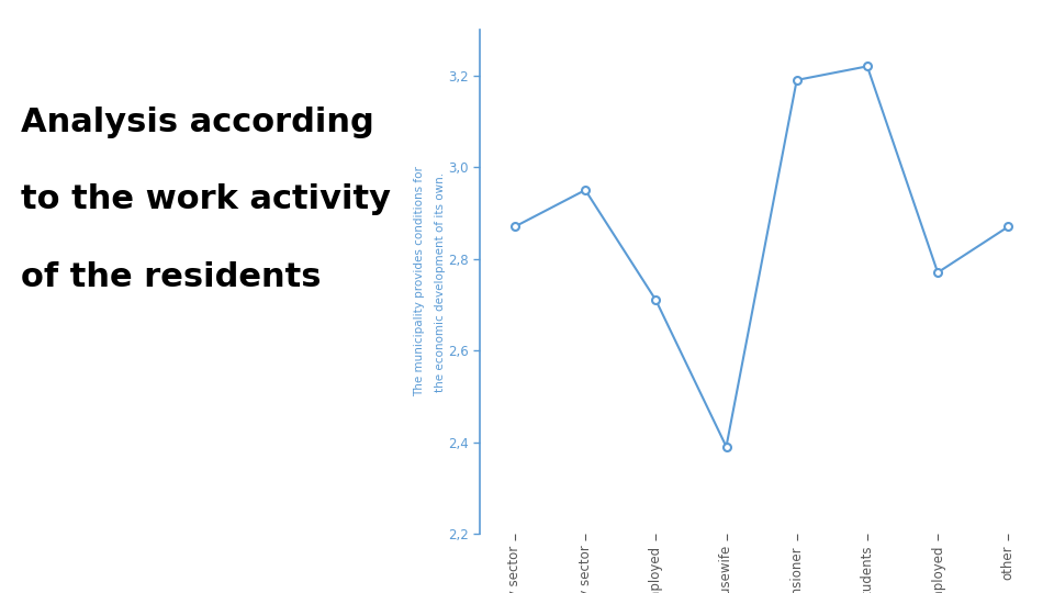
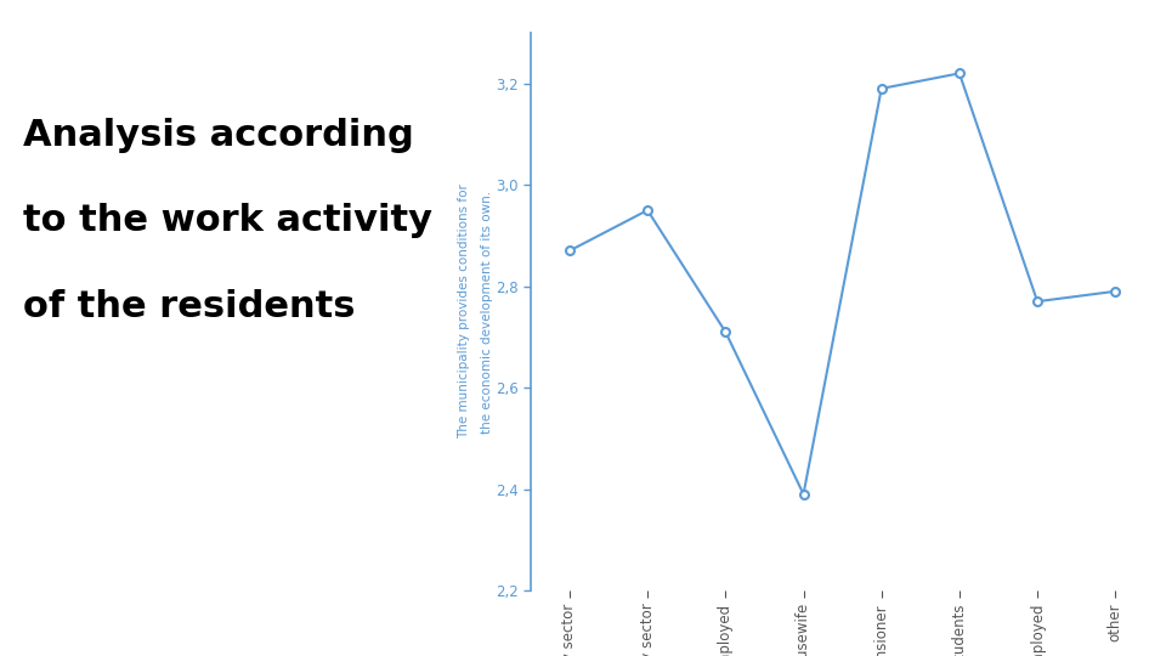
other: 2,87 -> 2,79
